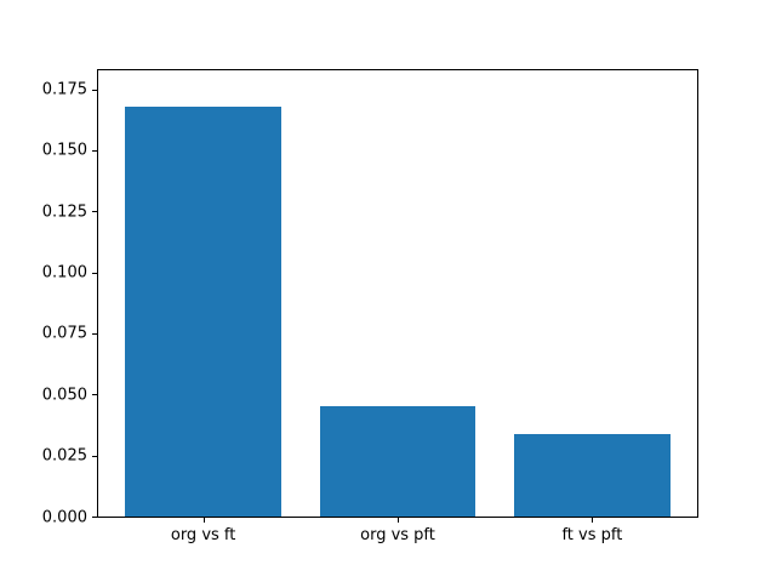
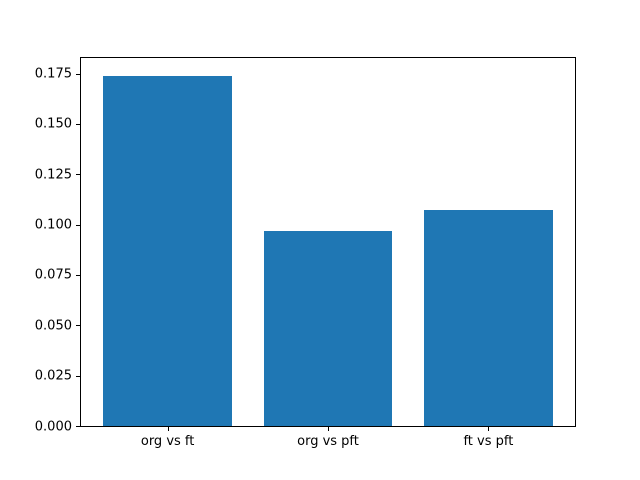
org vs ft: 0.168 -> 0.174
org vs pft: 0.045 -> 0.097
ft vs pft: 0.034 -> 0.107
